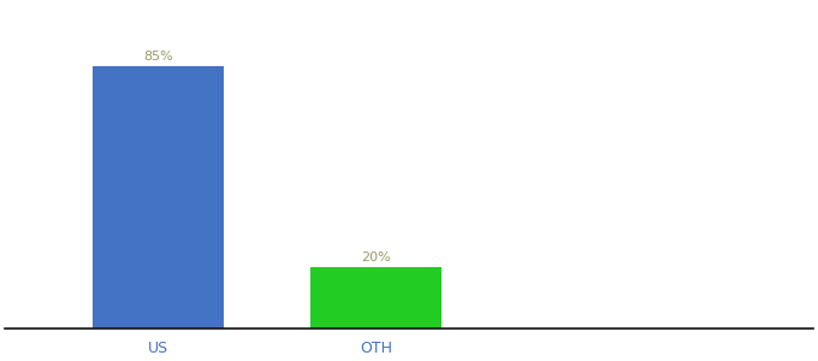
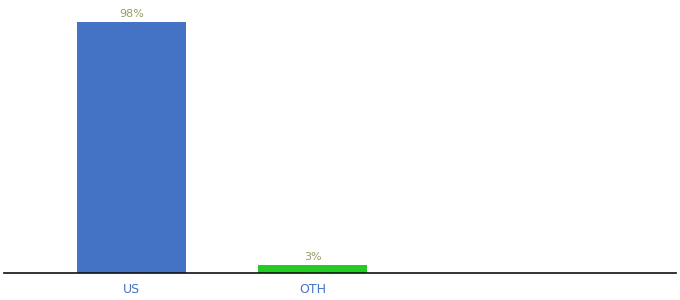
US: 85% -> 98%
OTH: 20% -> 3%
